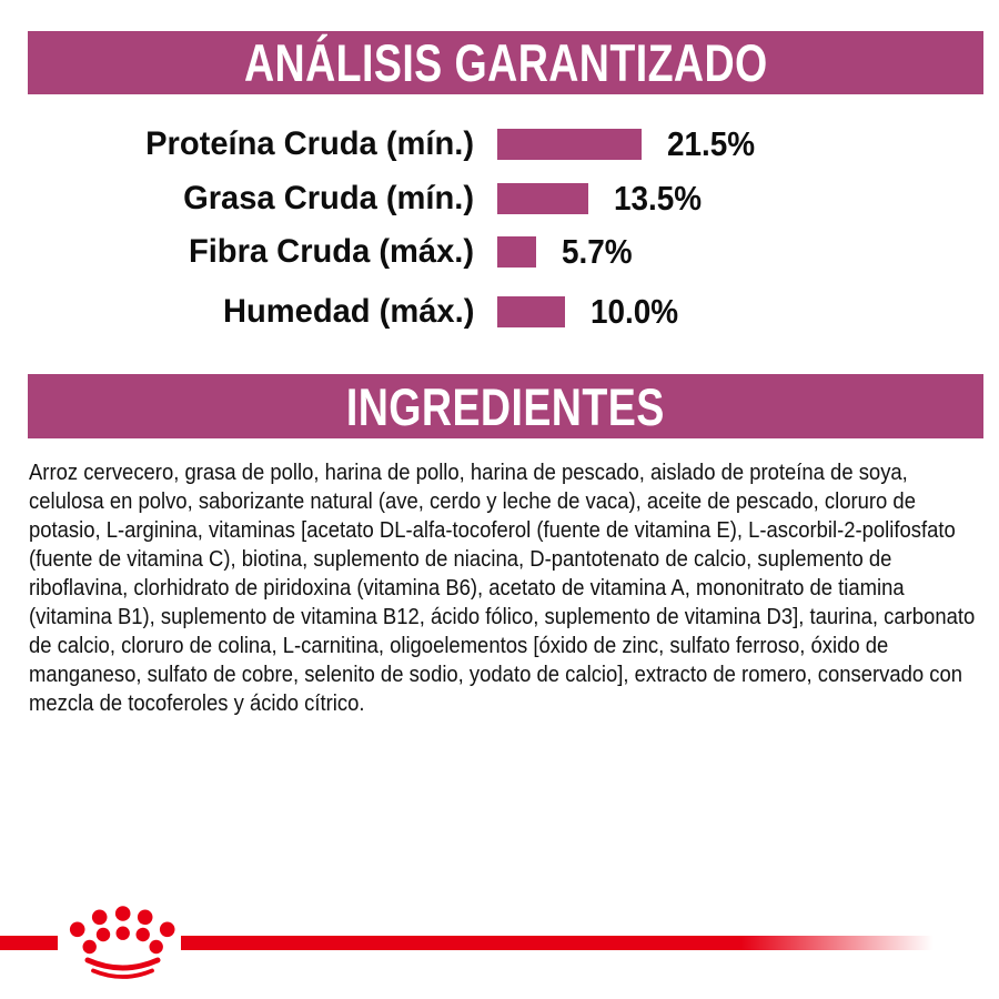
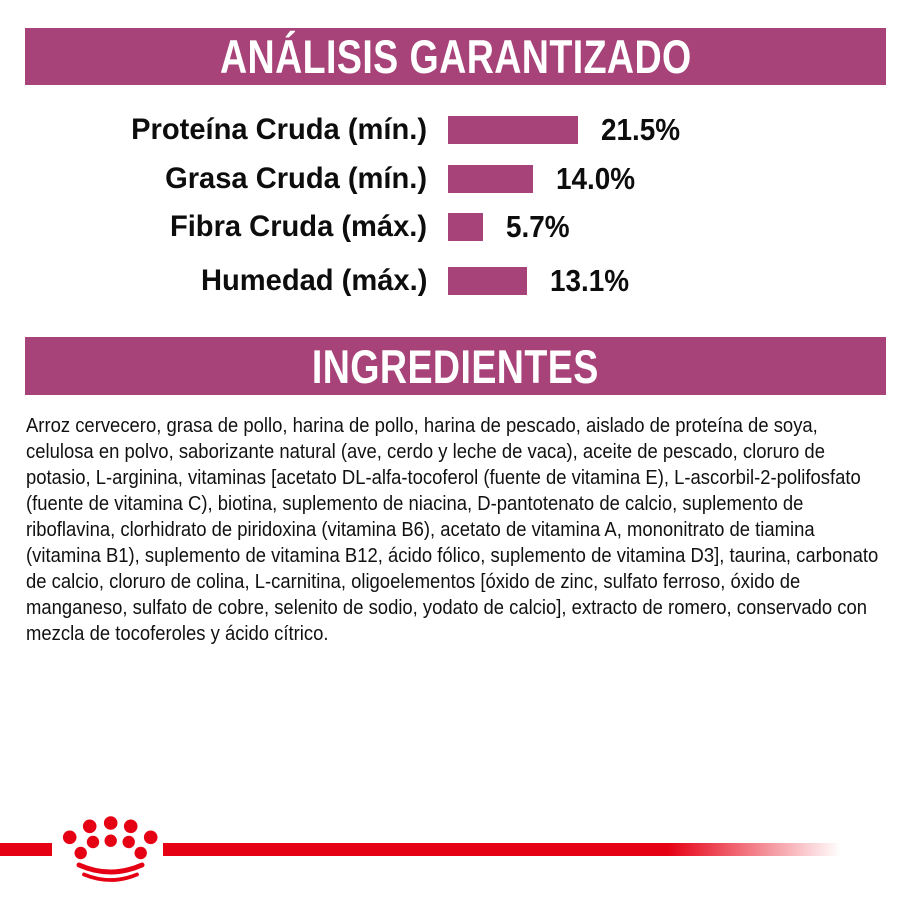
Grasa Cruda (mín.): 13.5% -> 14.0%
Humedad (máx.): 10.0% -> 13.1%
